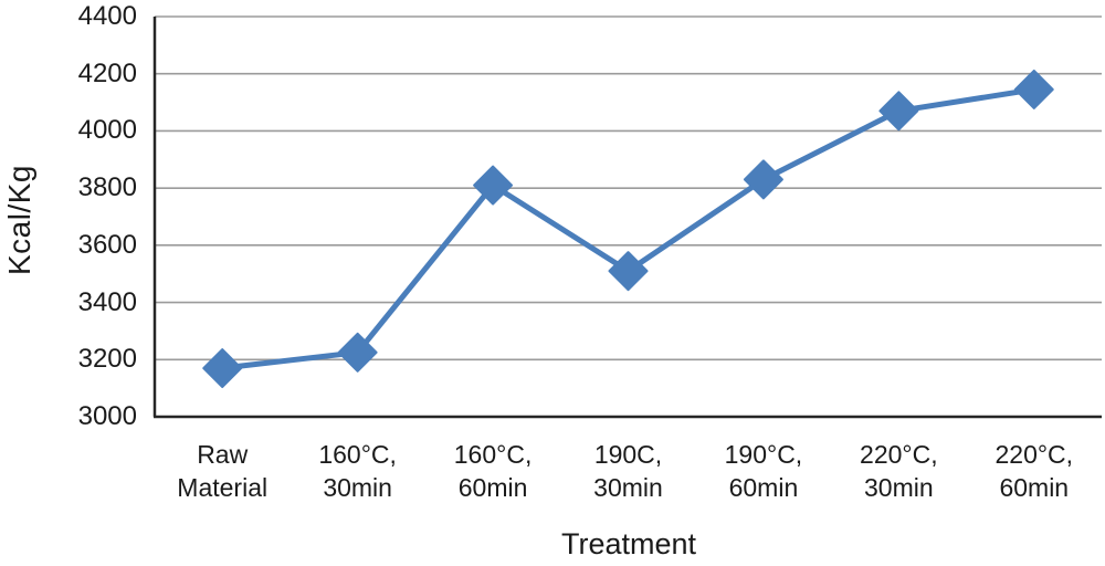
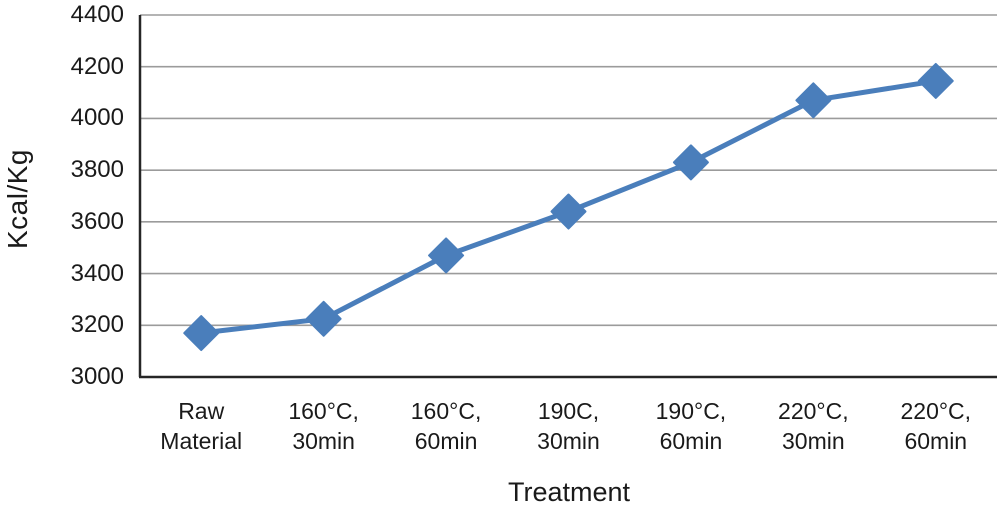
160°C, 60min: 3810 -> 3470
190C, 30min: 3510 -> 3640
